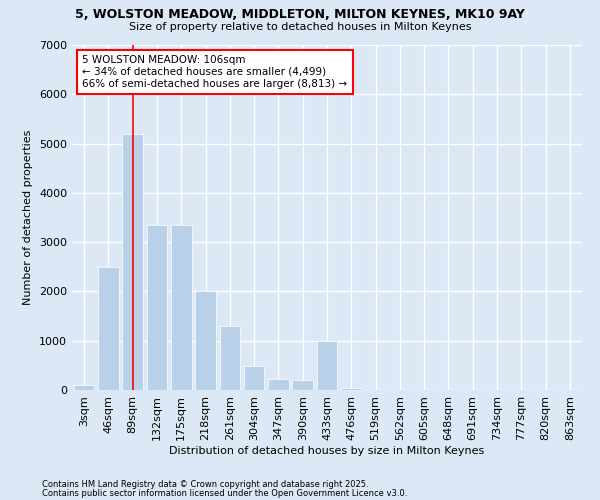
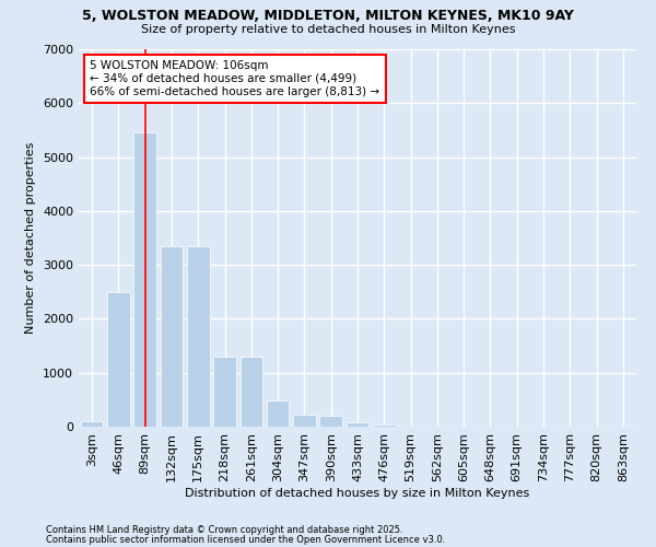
89sqm: 5200 -> 5450
218sqm: 2000 -> 1300
433sqm: 1000 -> 90
